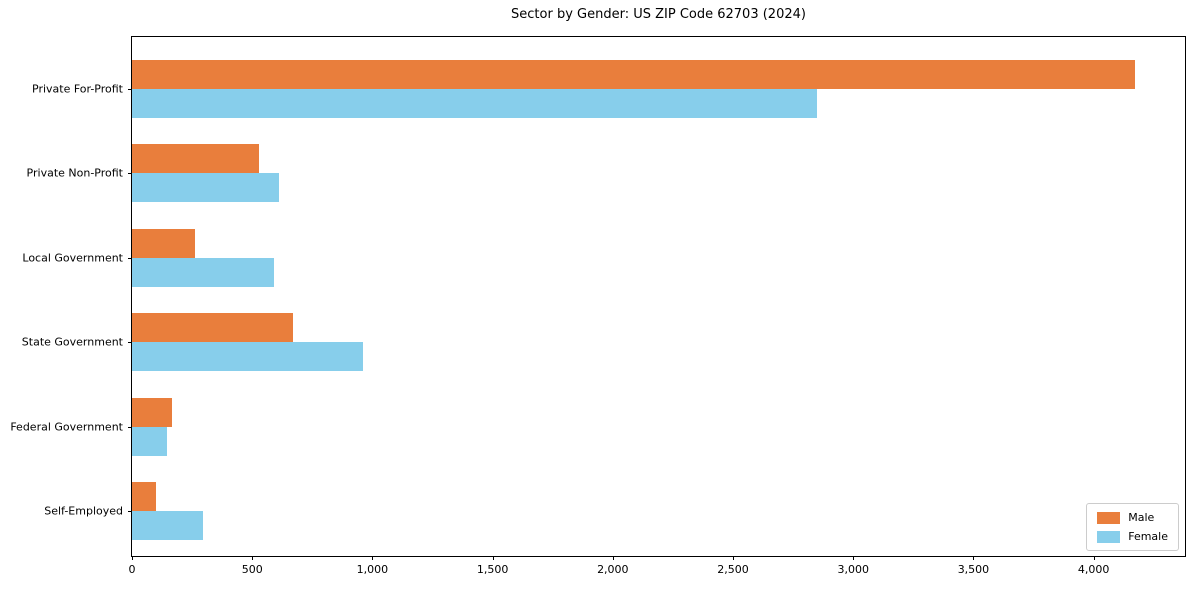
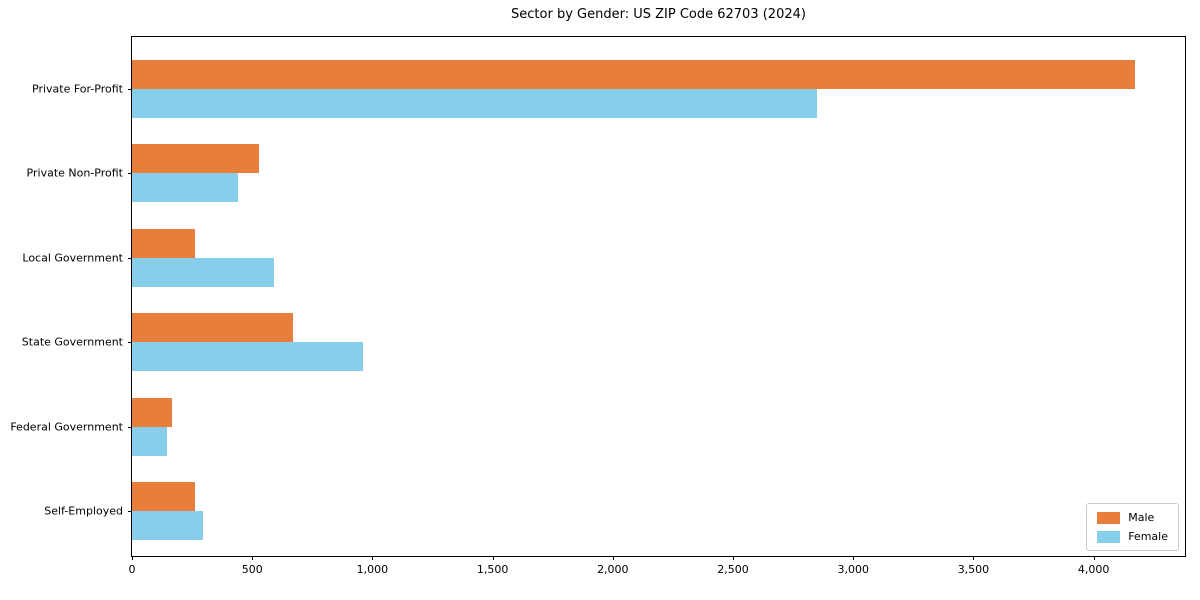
Female/Private Non-Profit: 610 -> 440
Male/Self-Employed: 100 -> 260
